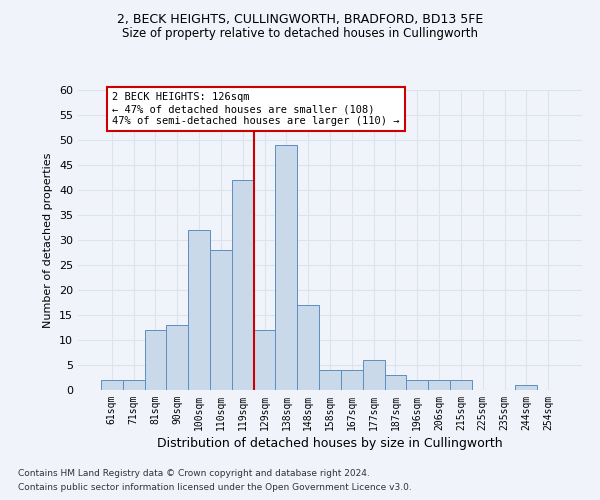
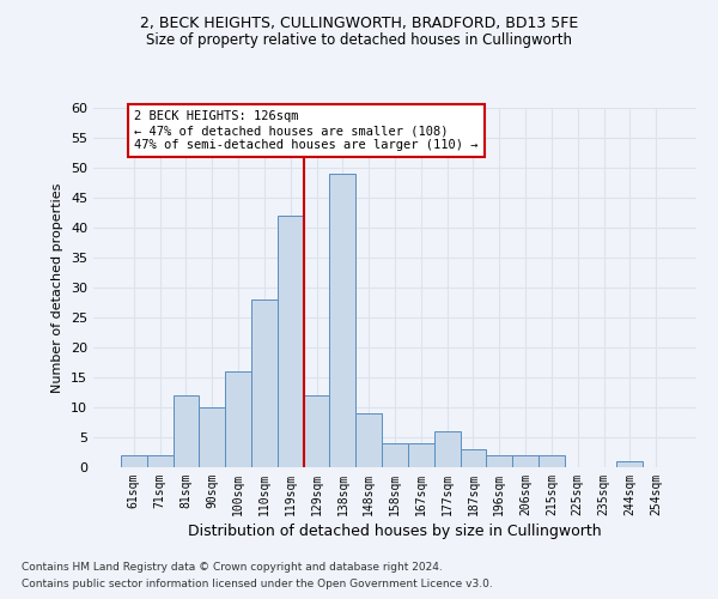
90sqm: 13 -> 10
100sqm: 32 -> 16
148sqm: 17 -> 9
